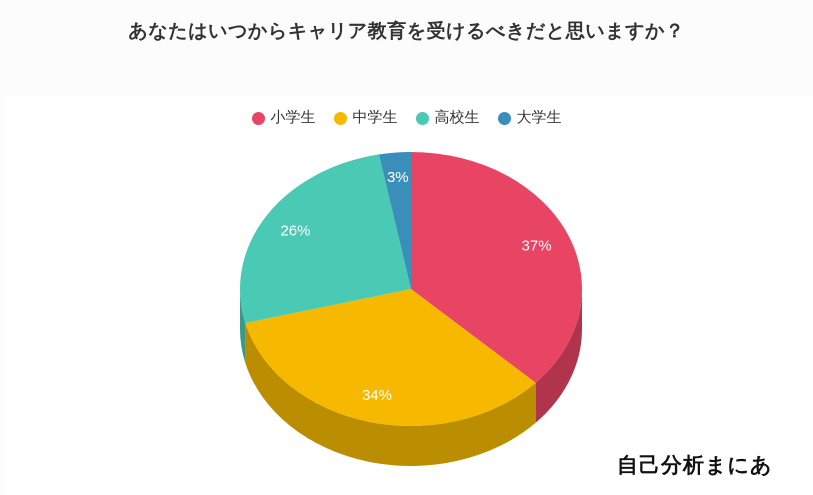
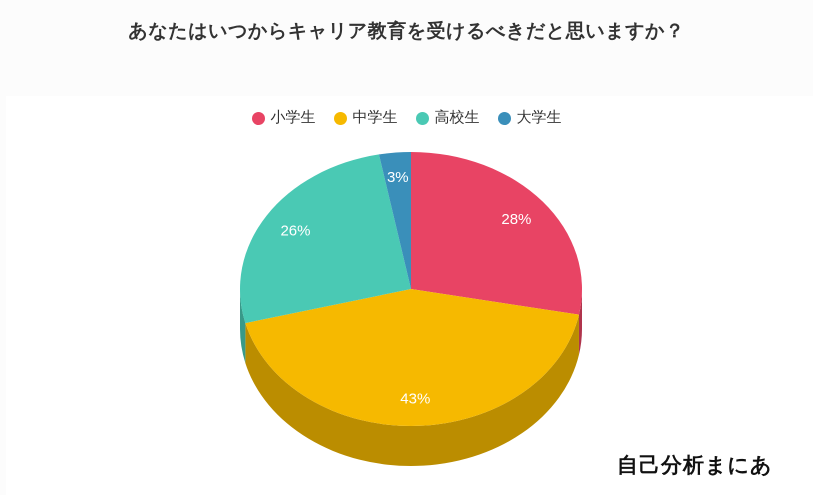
小学生: 37% -> 28%
中学生: 34% -> 43%
